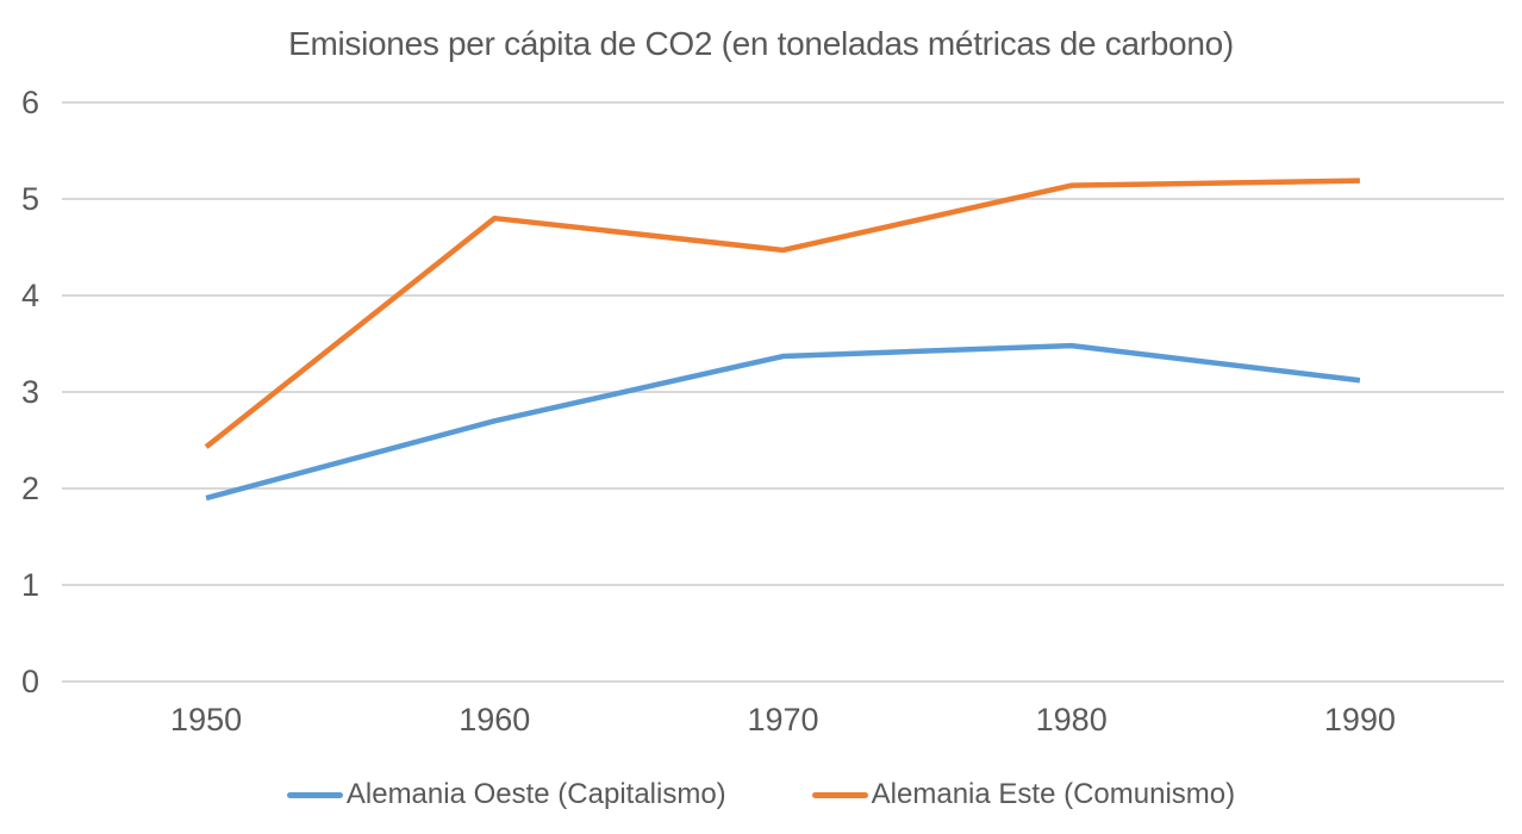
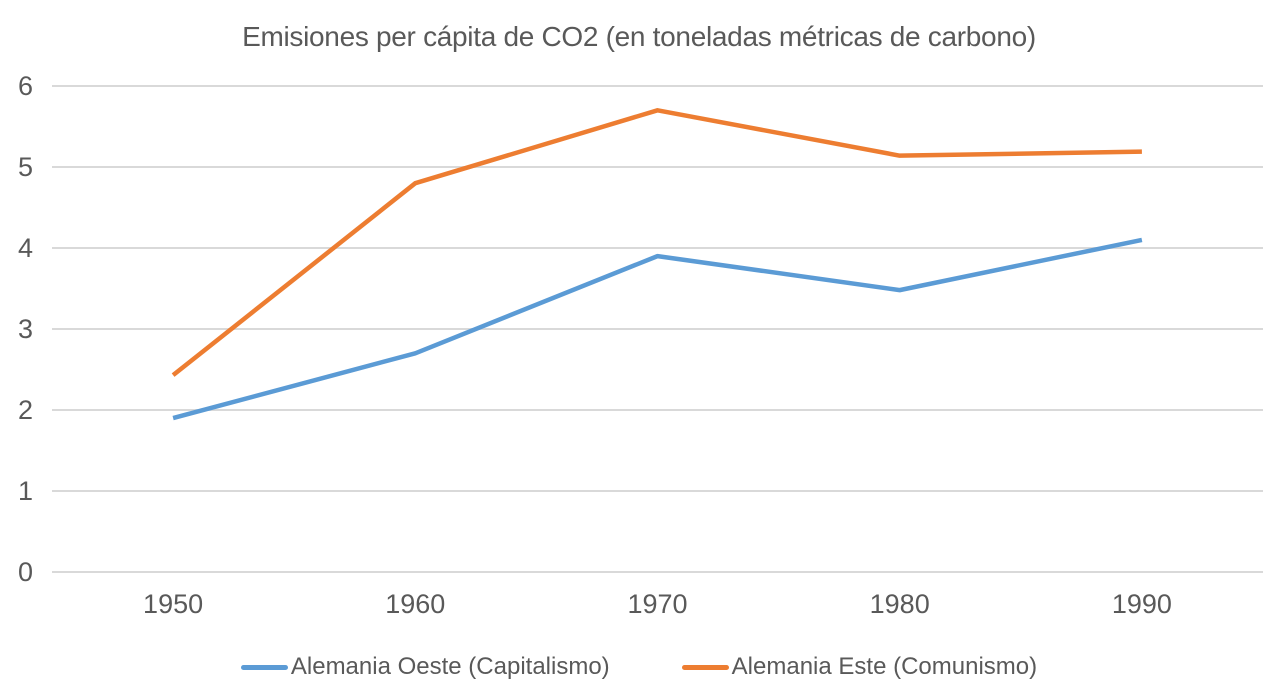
Alemania Oeste (Capitalismo)/1970: 3.4 -> 3.9
Alemania Este (Comunismo)/1970: 4.5 -> 5.7
Alemania Oeste (Capitalismo)/1990: 3.1 -> 4.1
